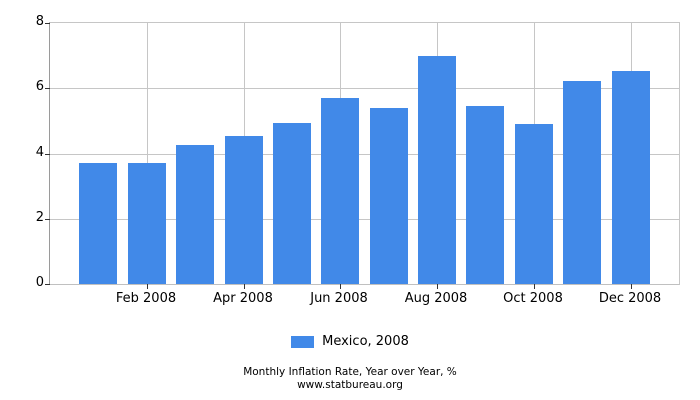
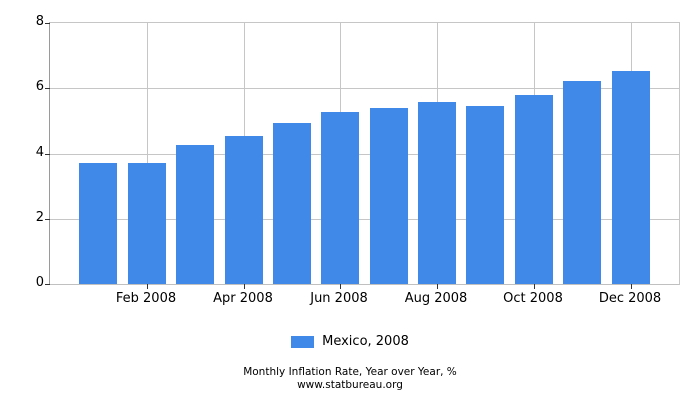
Jun 2008: 5.7 -> 5.3
Aug 2008: 7.0 -> 5.6
Oct 2008: 4.9 -> 5.8
